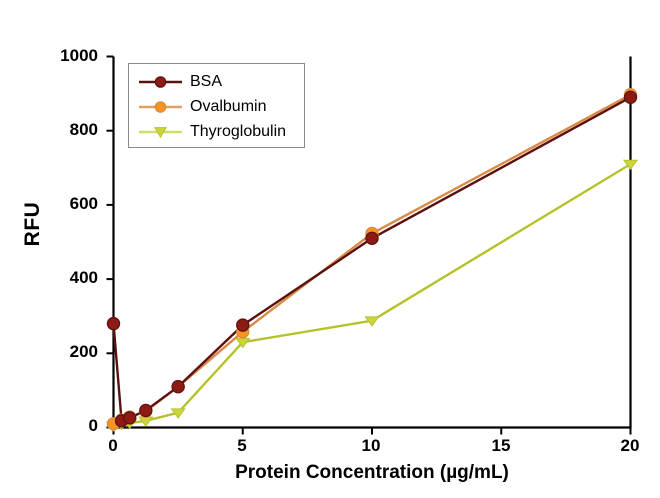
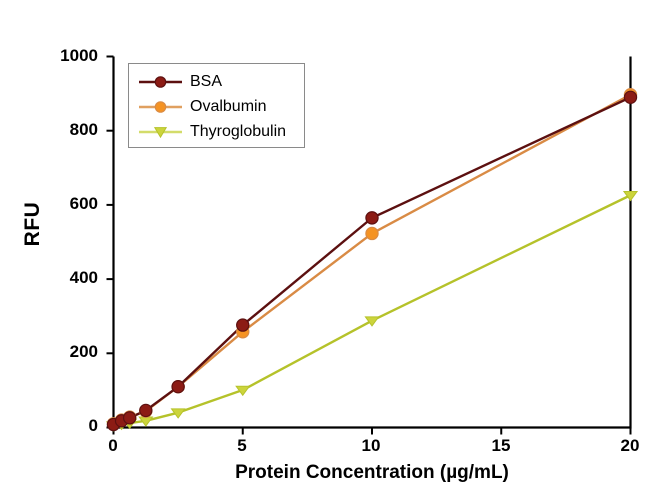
BSA/0: 280 -> 10
Thyroglobulin/5: 230 -> 100
BSA/10: 510 -> 560
Thyroglobulin/20: 710 -> 630
